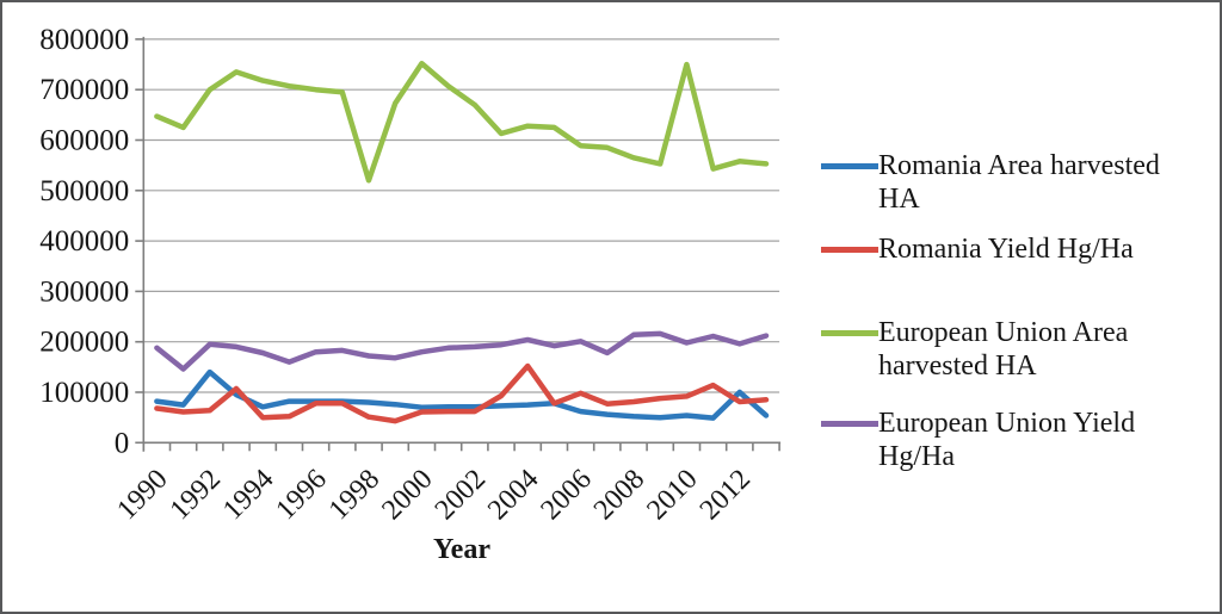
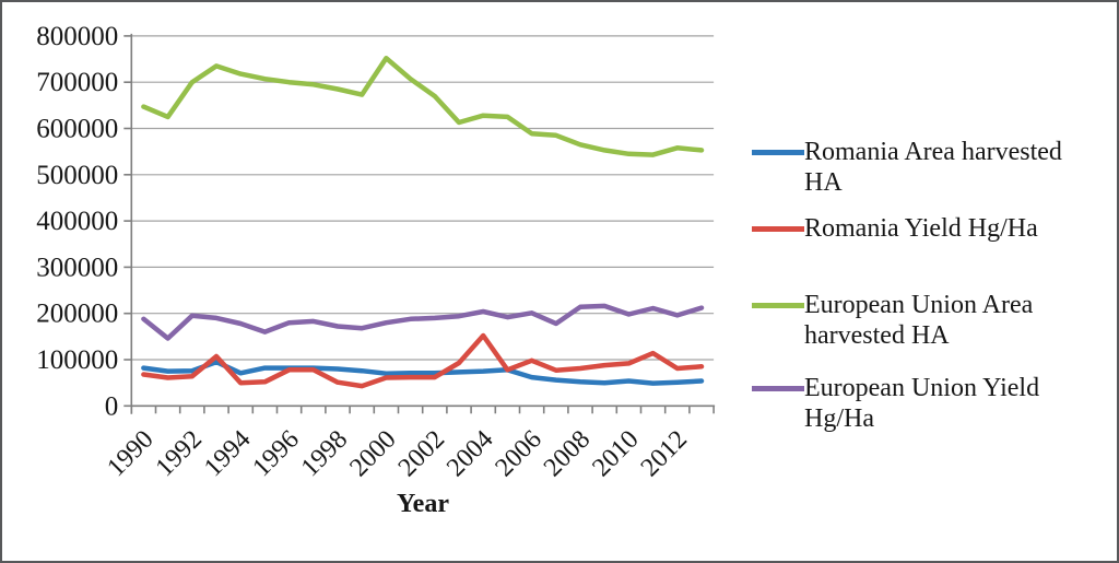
Romania Area harvested HA/1992: 140000 -> 80000
European Union Area harvested HA/1998: 520000 -> 680000
European Union Area harvested HA/2010: 750000 -> 540000
Romania Area harvested HA/2012: 100000 -> 50000
